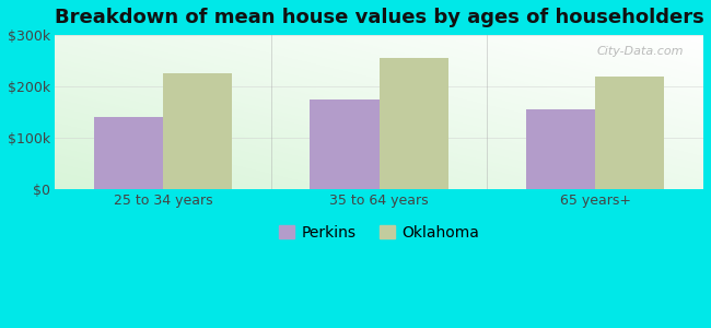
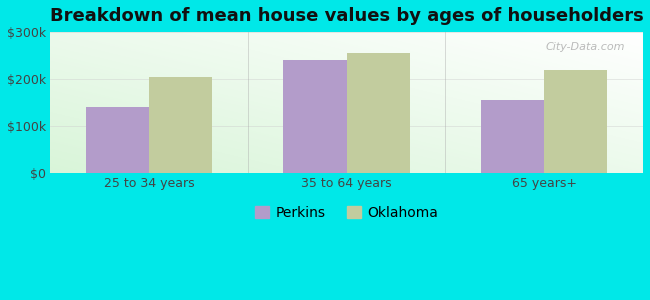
Oklahoma/25 to 34 years: $225k -> $205k
Perkins/35 to 64 years: $175k -> $240k
